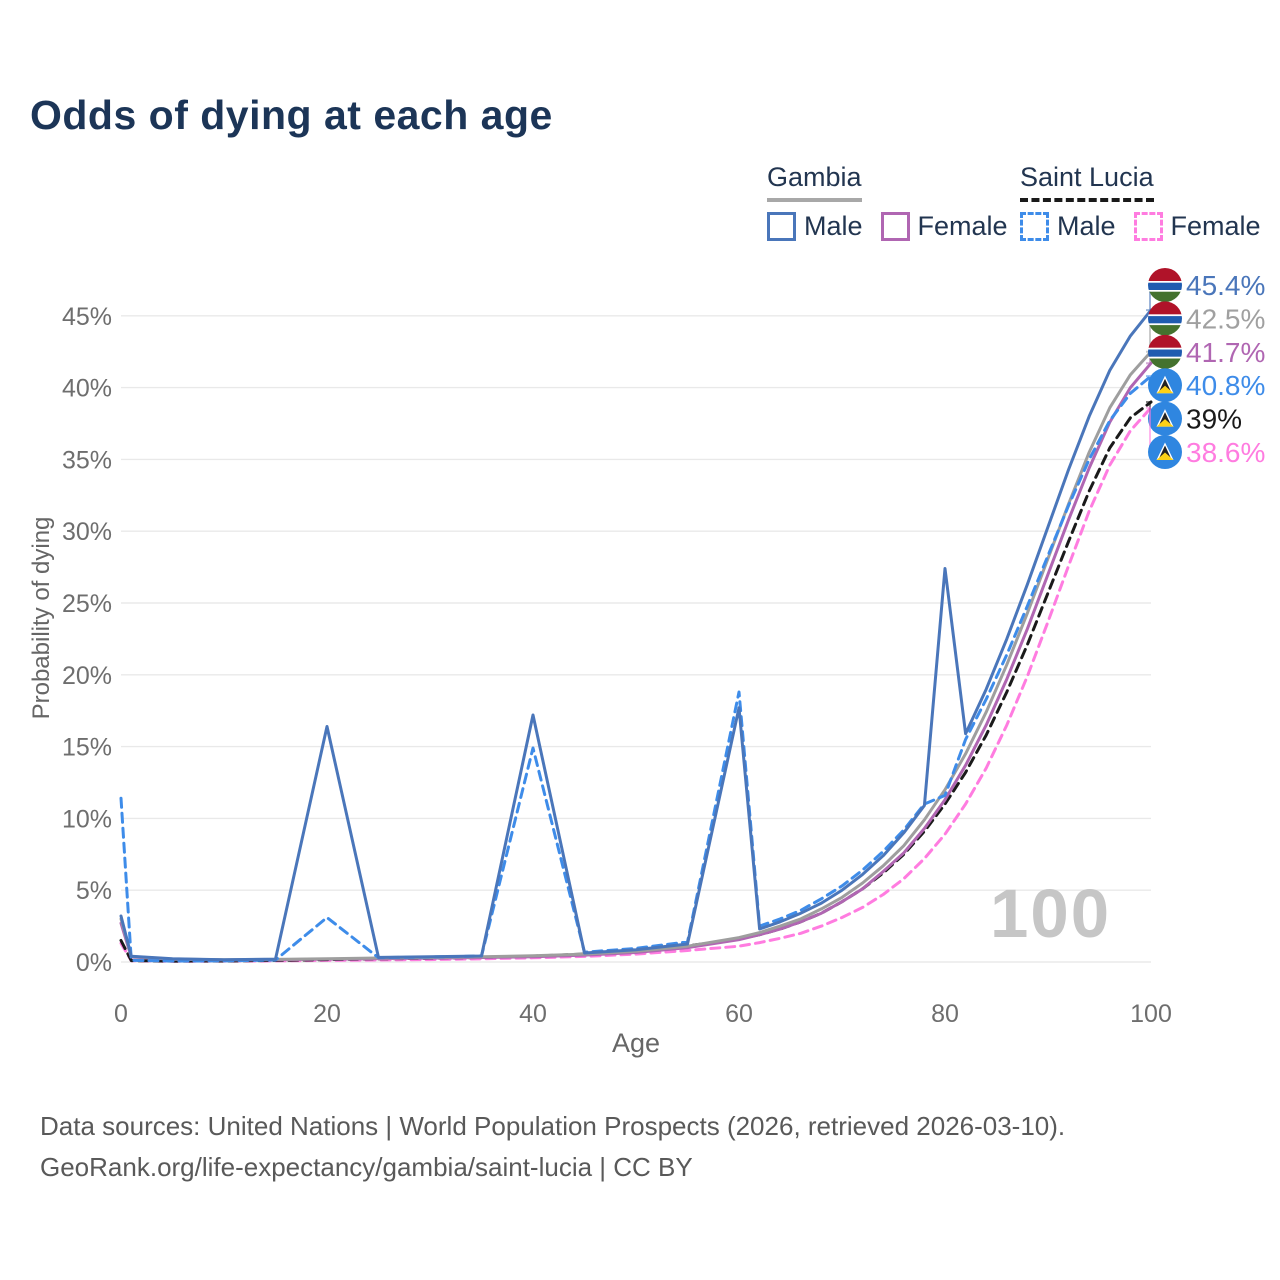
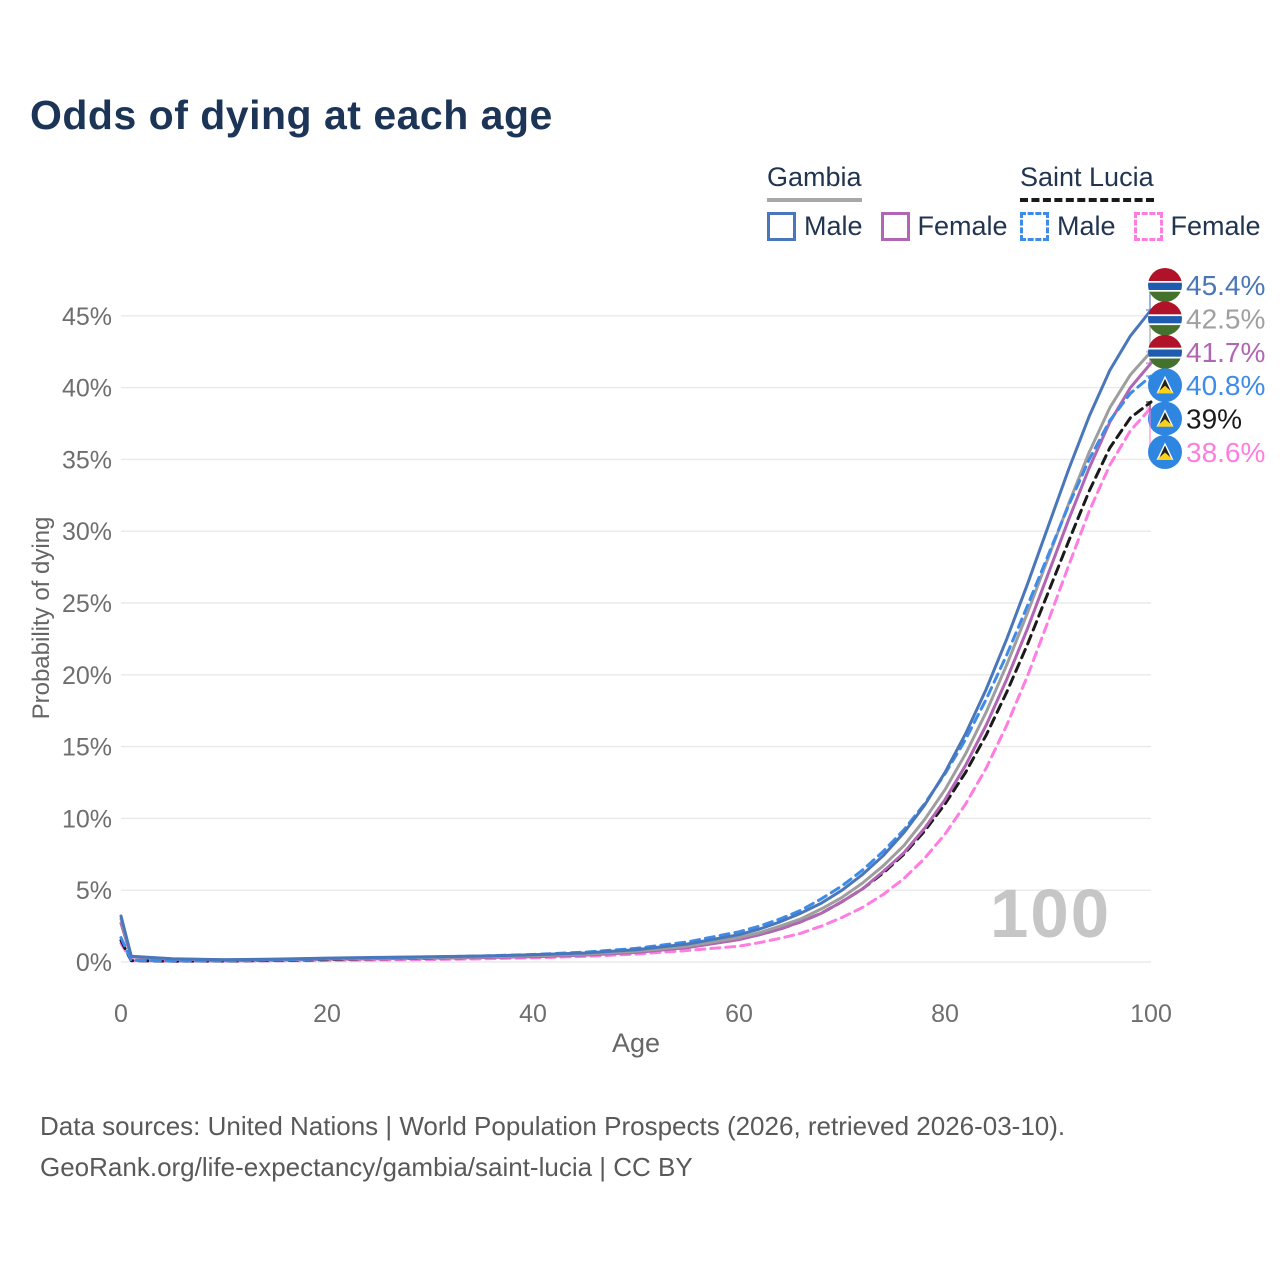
Saint Lucia Male/0: 11.4% -> 1.7%
Gambia Male/20: 16.4% -> 0.3%
Saint Lucia Male/20: 3.1% -> 0.2%
Gambia Male/40: 17.2% -> 0.5%
Saint Lucia Male/40: 14.9% -> 0.5%
Gambia Male/60: 17.7% -> 1.9%
Saint Lucia Male/60: 18.8% -> 2.1%
Gambia Male/80: 27.4% -> 13.2%
Saint Lucia Male/80: 11.6% -> 13.1%
